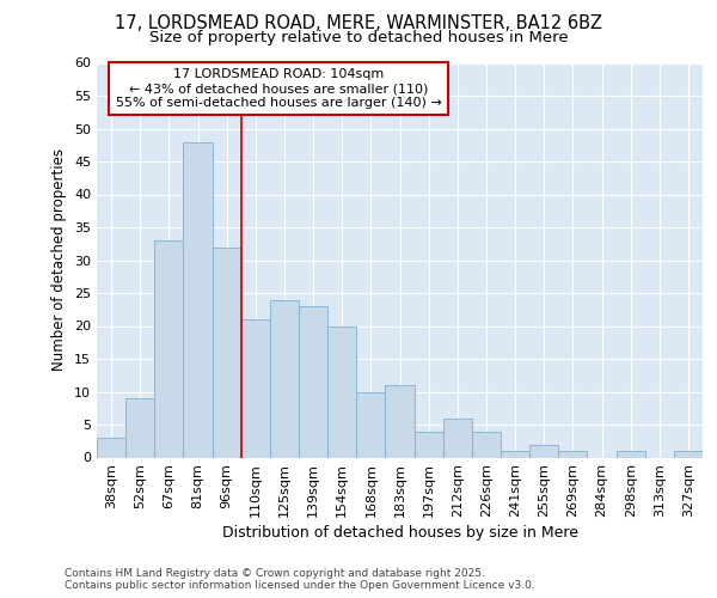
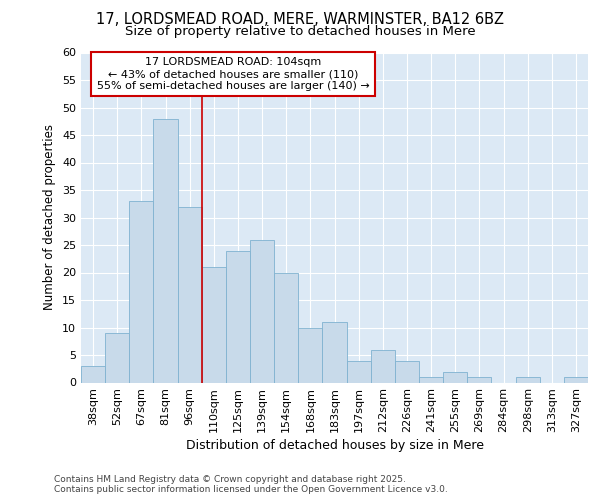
139sqm: 23 -> 26
